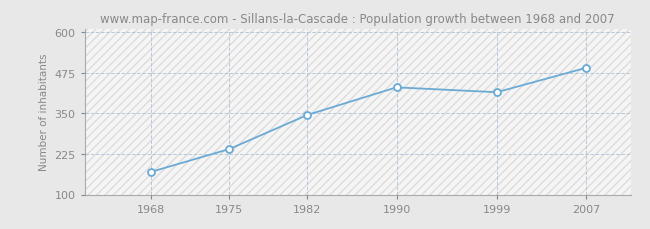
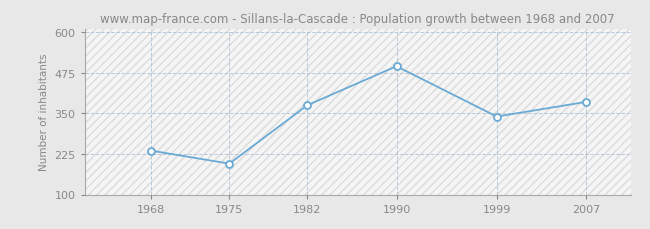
1968: 170 -> 235
1975: 240 -> 195
1982: 345 -> 375
1990: 430 -> 495
1999: 415 -> 340
2007: 490 -> 385
